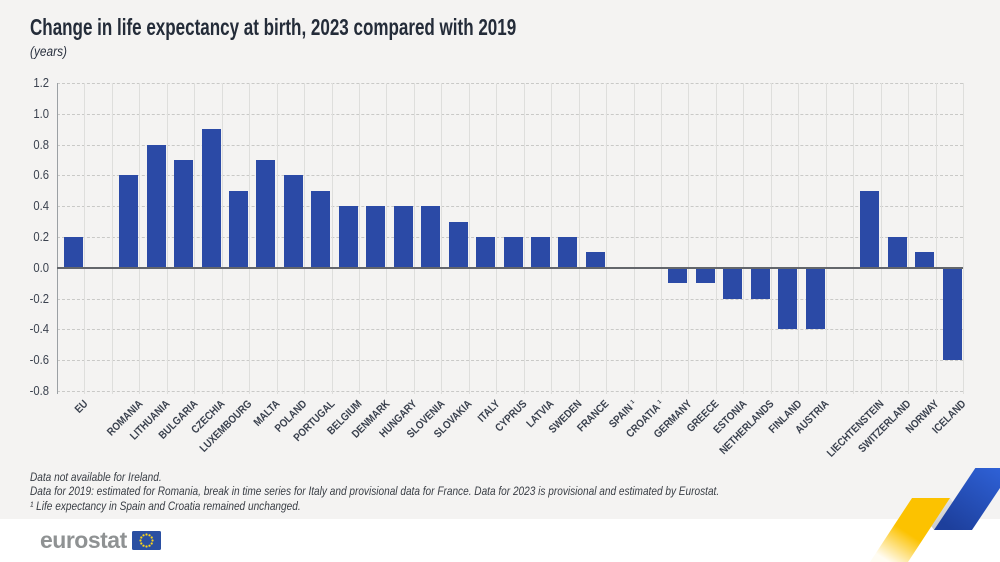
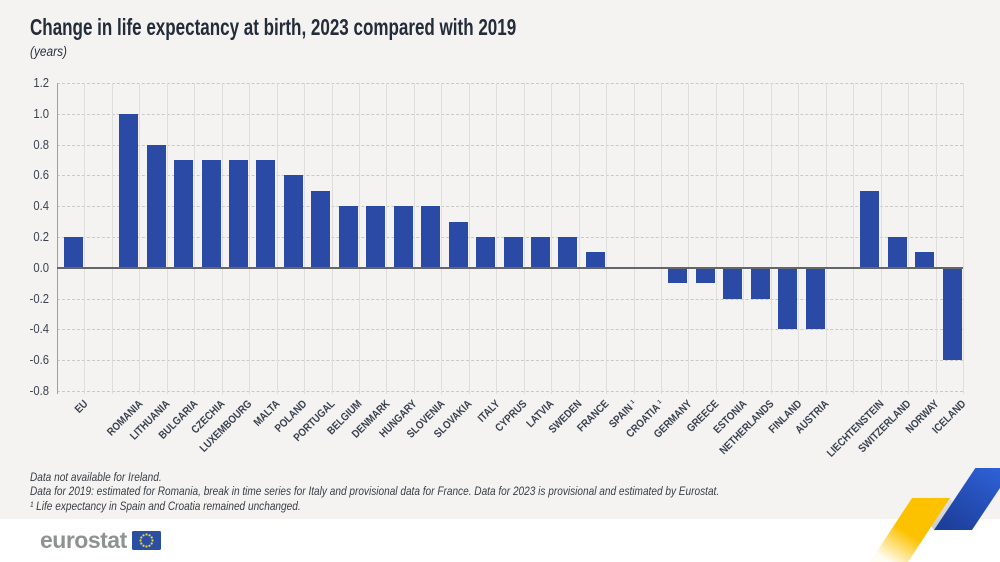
ROMANIA: 0.6 -> 1.0
CZECHIA: 0.9 -> 0.7
LUXEMBOURG: 0.5 -> 0.7
